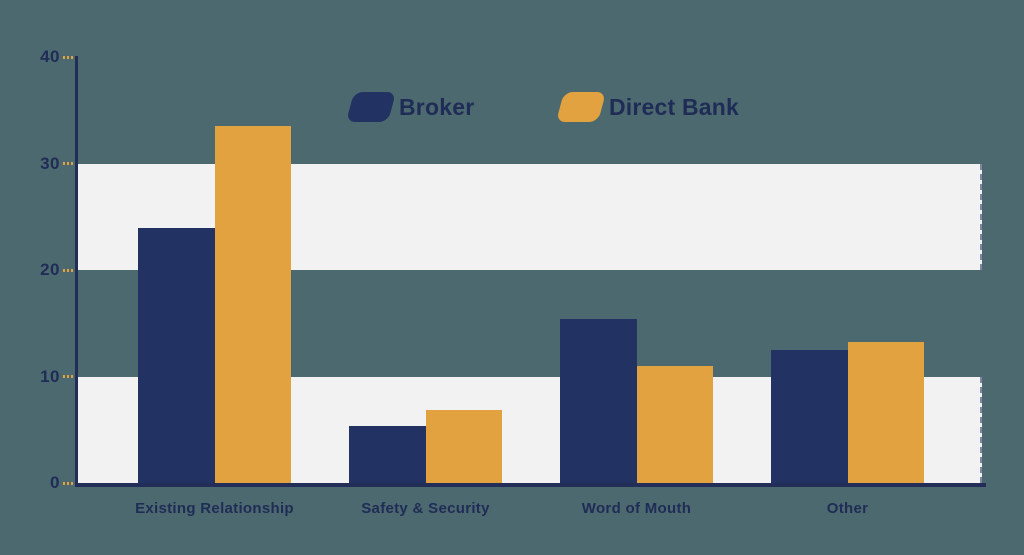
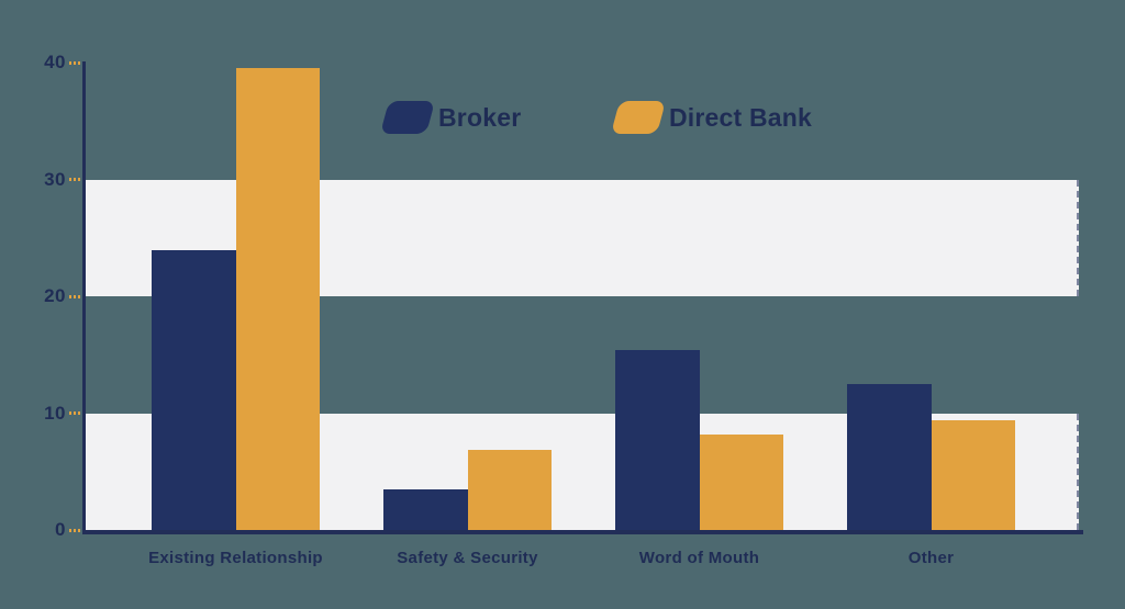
Direct Bank/Existing Relationship: 33.5 -> 39.5
Broker/Safety & Security: 5.4 -> 3.5
Direct Bank/Word of Mouth: 11.0 -> 8.2
Direct Bank/Other: 13.2 -> 9.4
